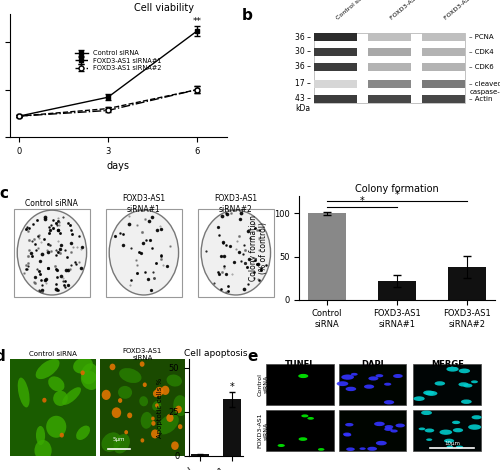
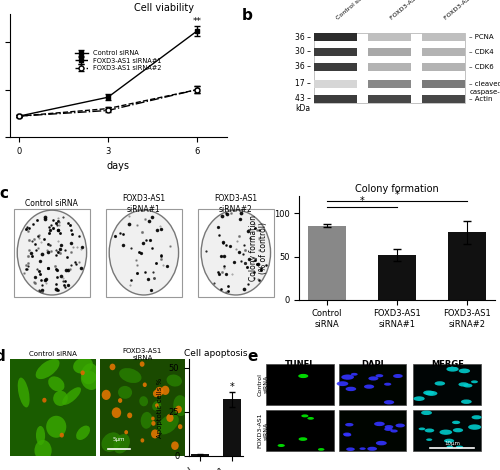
Colony formation/Control siRNA: 100 -> 86
Colony formation/FOXD3-AS1 siRNA#1: 22 -> 52
Colony formation/FOXD3-AS1 siRNA#2: 38 -> 78
